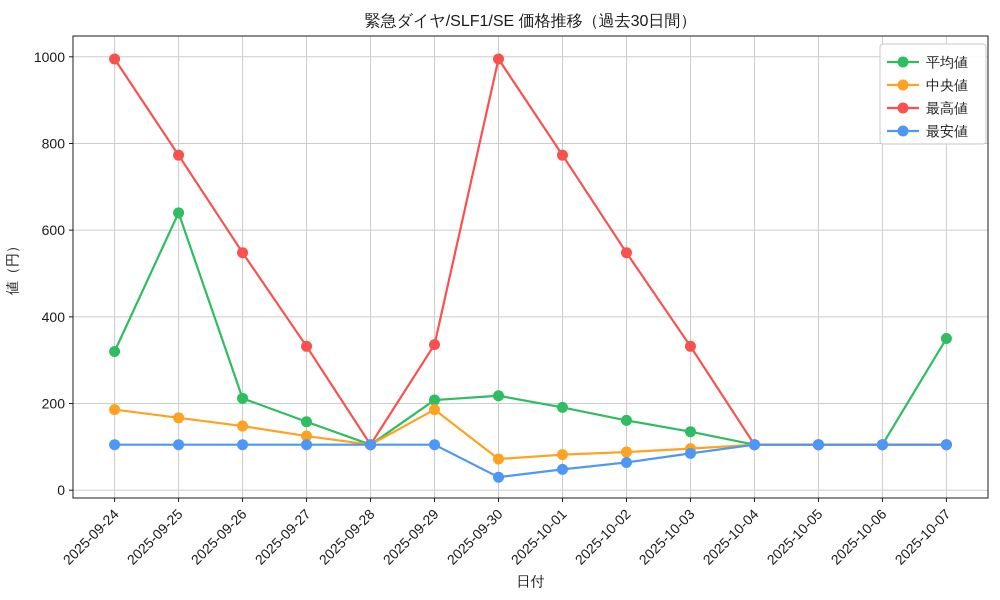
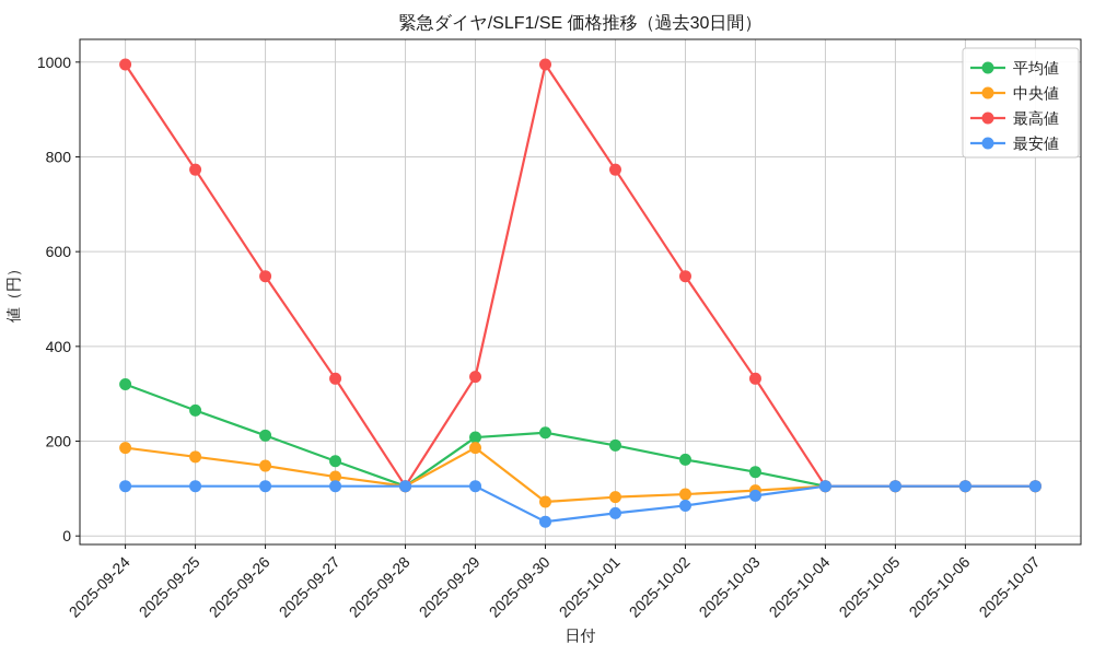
平均値/2025-09-25: 640 -> 260
平均値/2025-10-07: 350 -> 100
